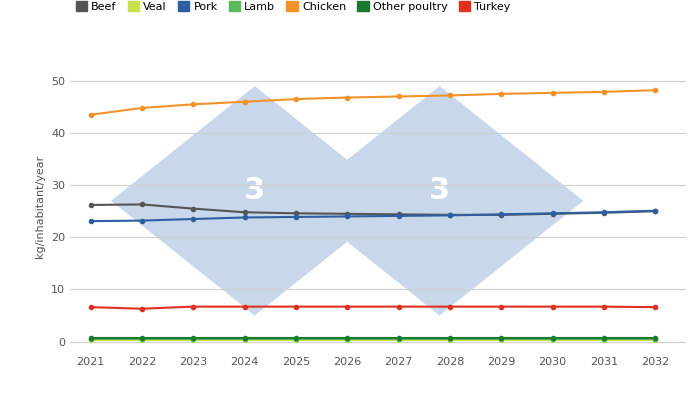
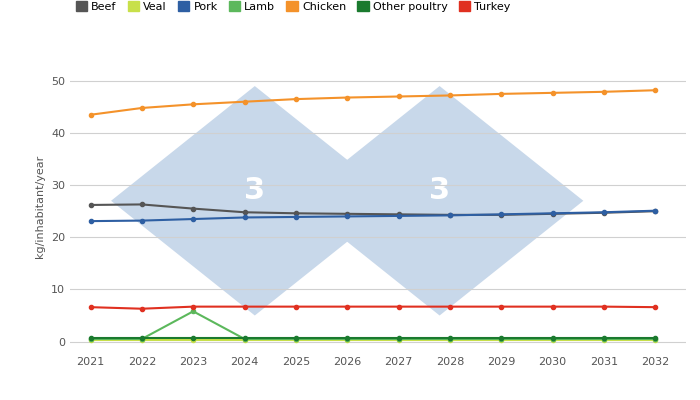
Lamb/2023: 0.5 -> 5.8
